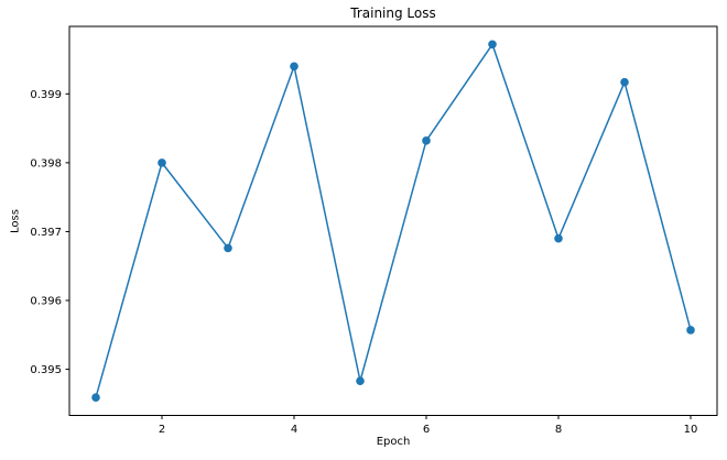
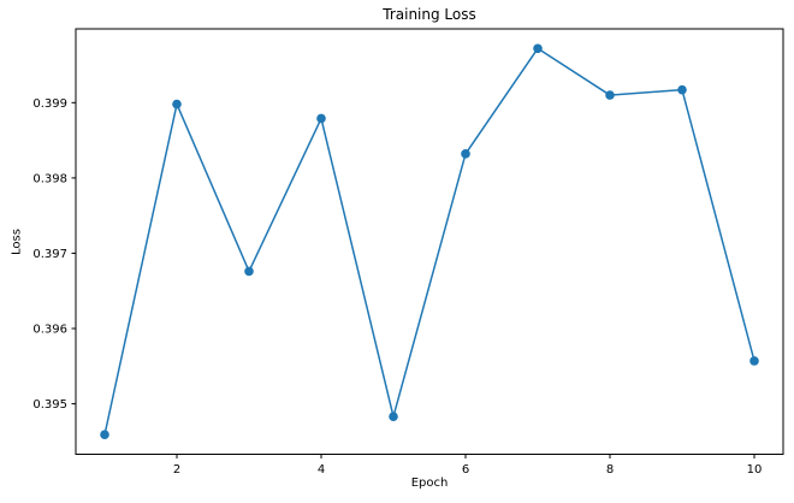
2: 0.3980 -> 0.3990
4: 0.3994 -> 0.3988
8: 0.3969 -> 0.3991
